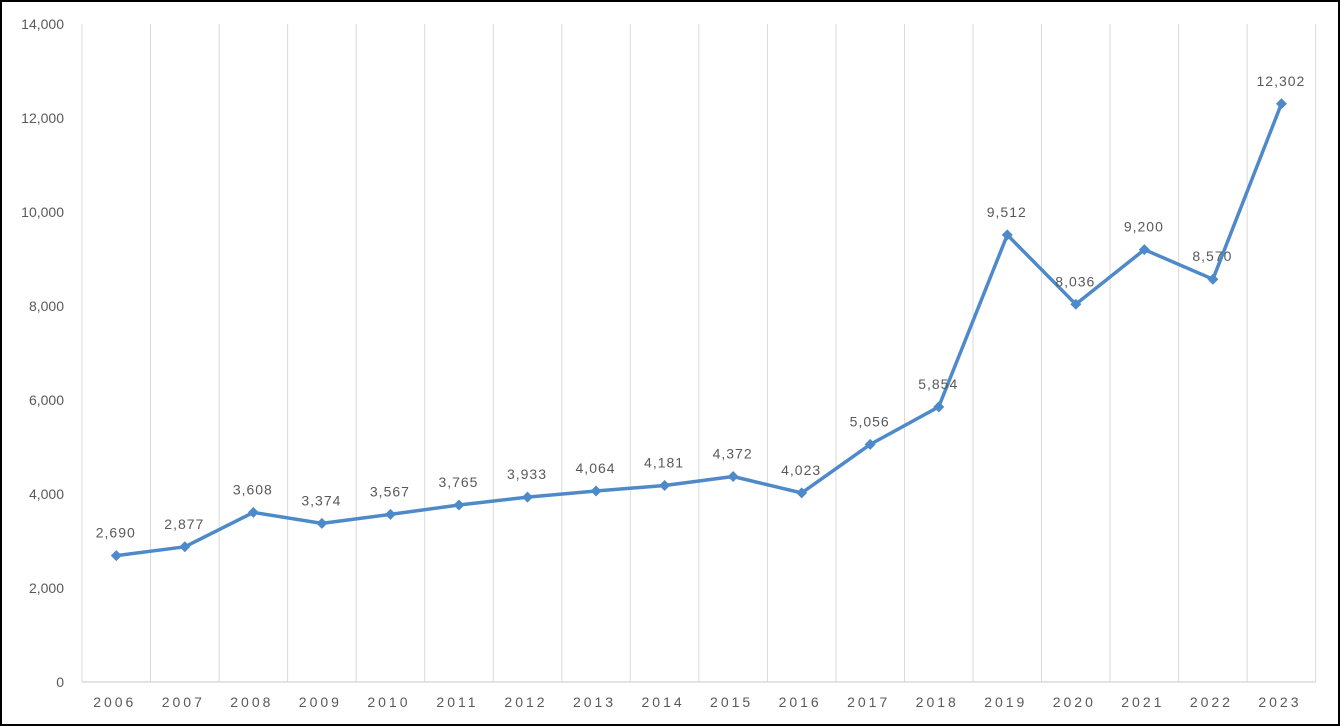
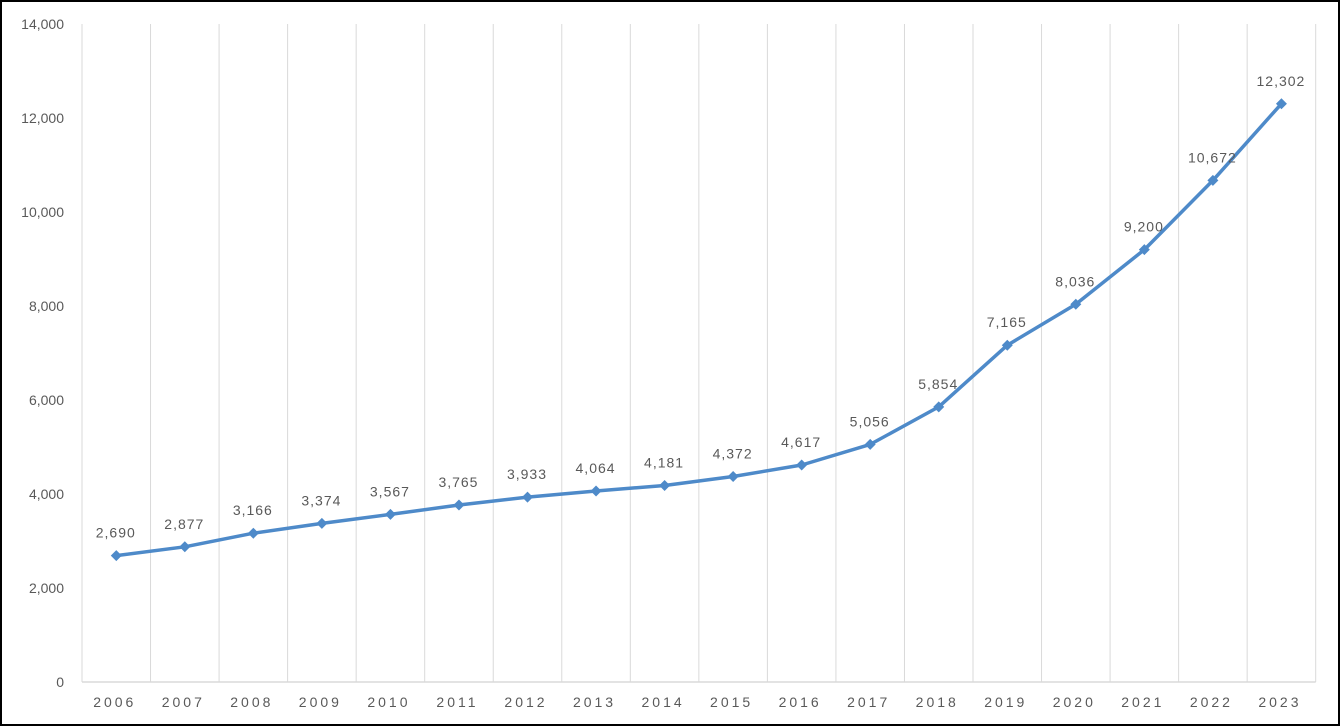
2008: 3,608 -> 3,166
2016: 4,023 -> 4,617
2019: 9,512 -> 7,165
2022: 8,570 -> 10,672
